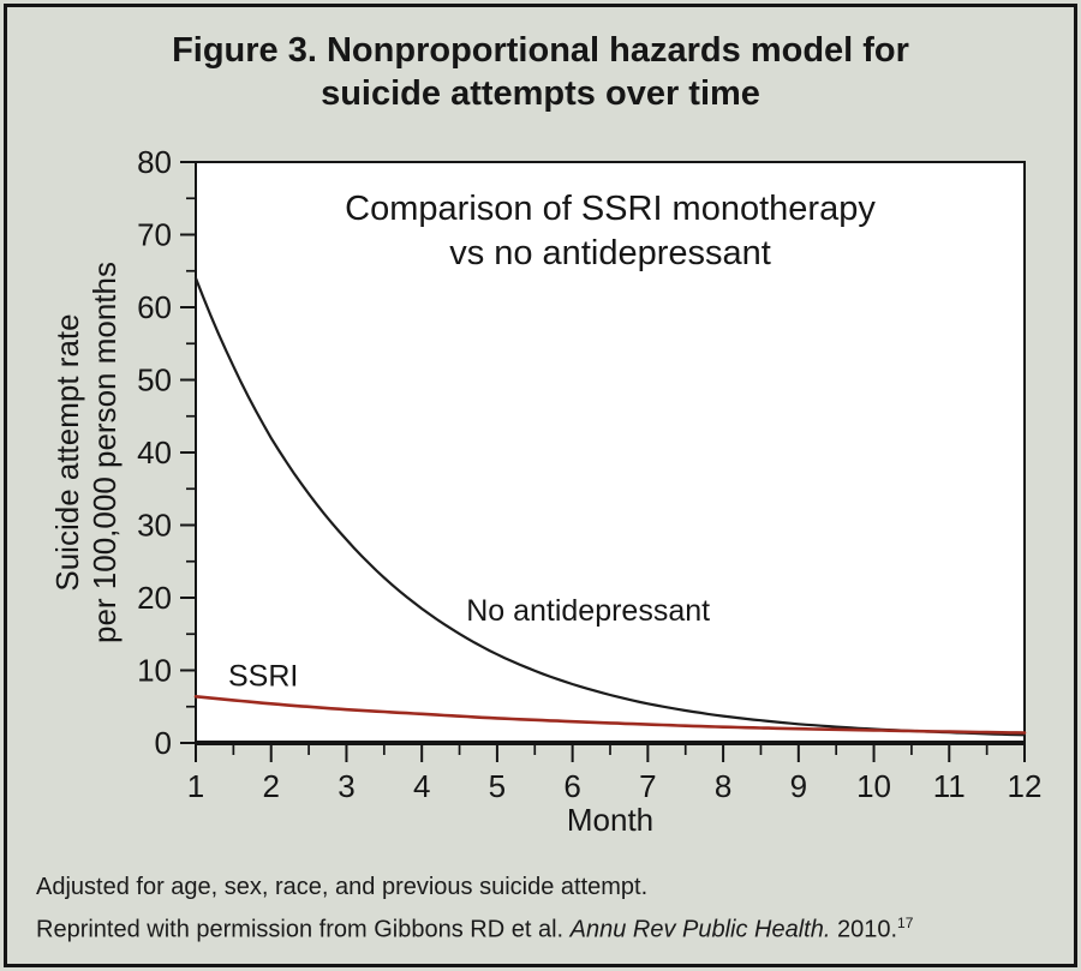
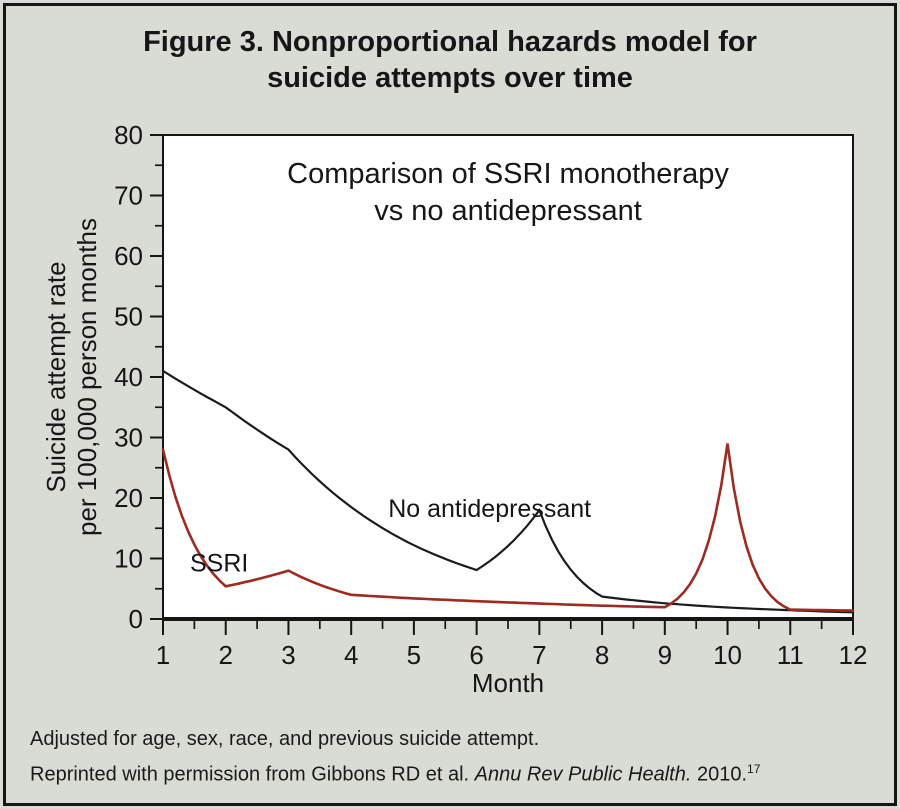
No antidepressant/1: 64 -> 41
SSRI/1: 6 -> 28
No antidepressant/2: 42 -> 35
SSRI/3: 5 -> 8
No antidepressant/7: 5 -> 18
SSRI/10: 2 -> 29
